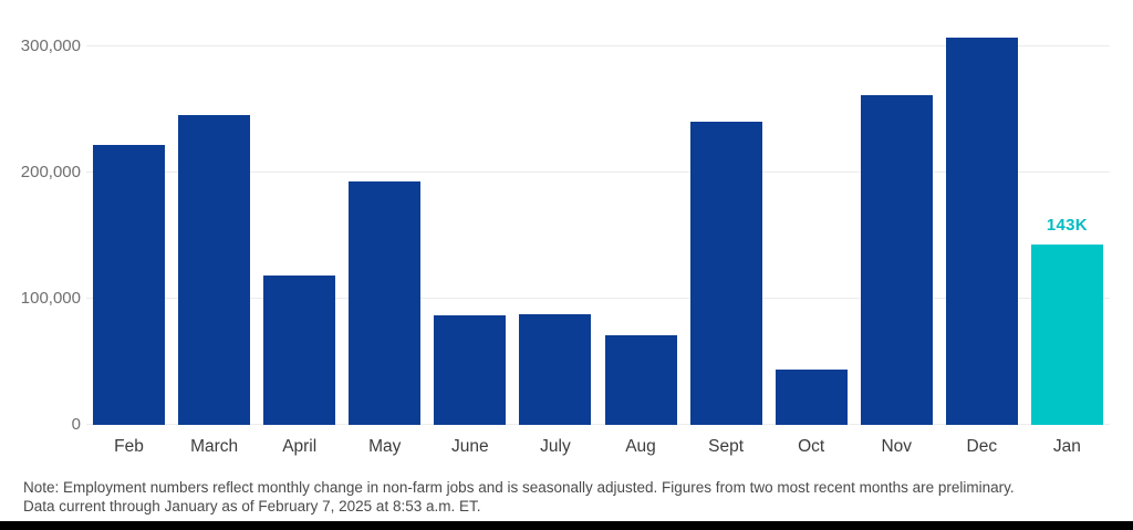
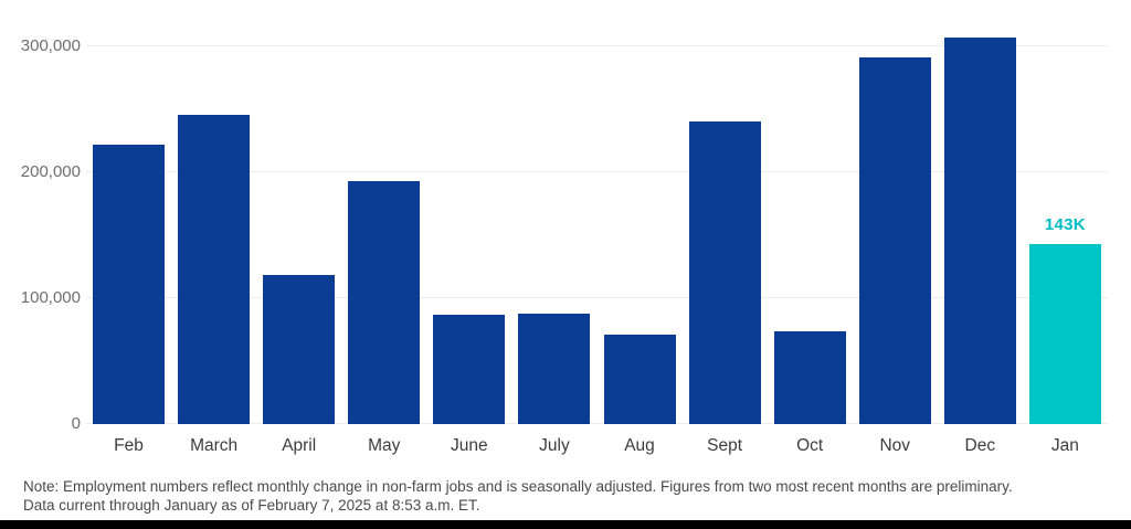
Oct: 44000 -> 74000
Nov: 261000 -> 291000
